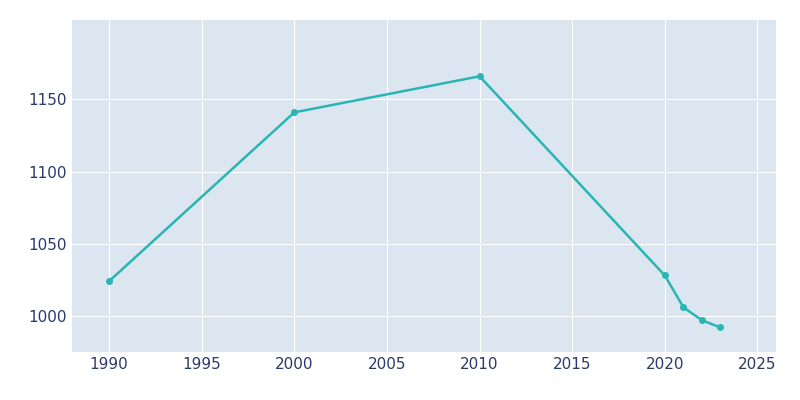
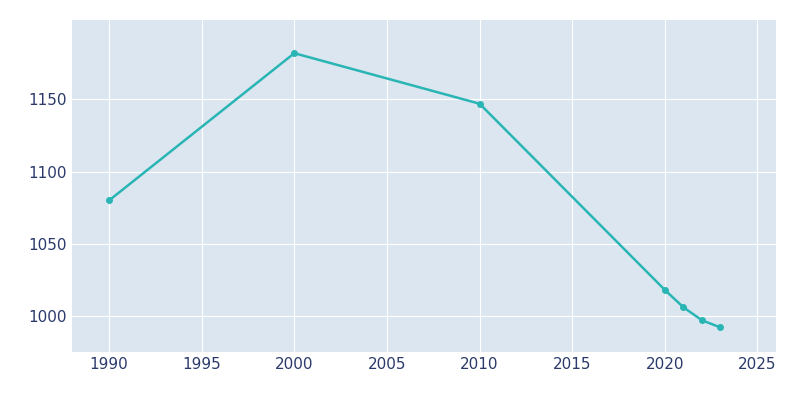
1990: 1024 -> 1080
2000: 1141 -> 1182
2010: 1166 -> 1147
2020: 1028 -> 1018
